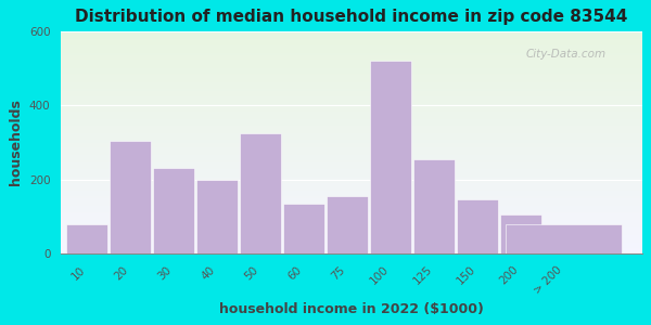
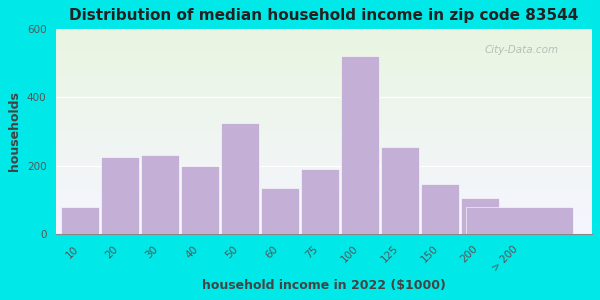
20: 305 -> 225
75: 155 -> 190
